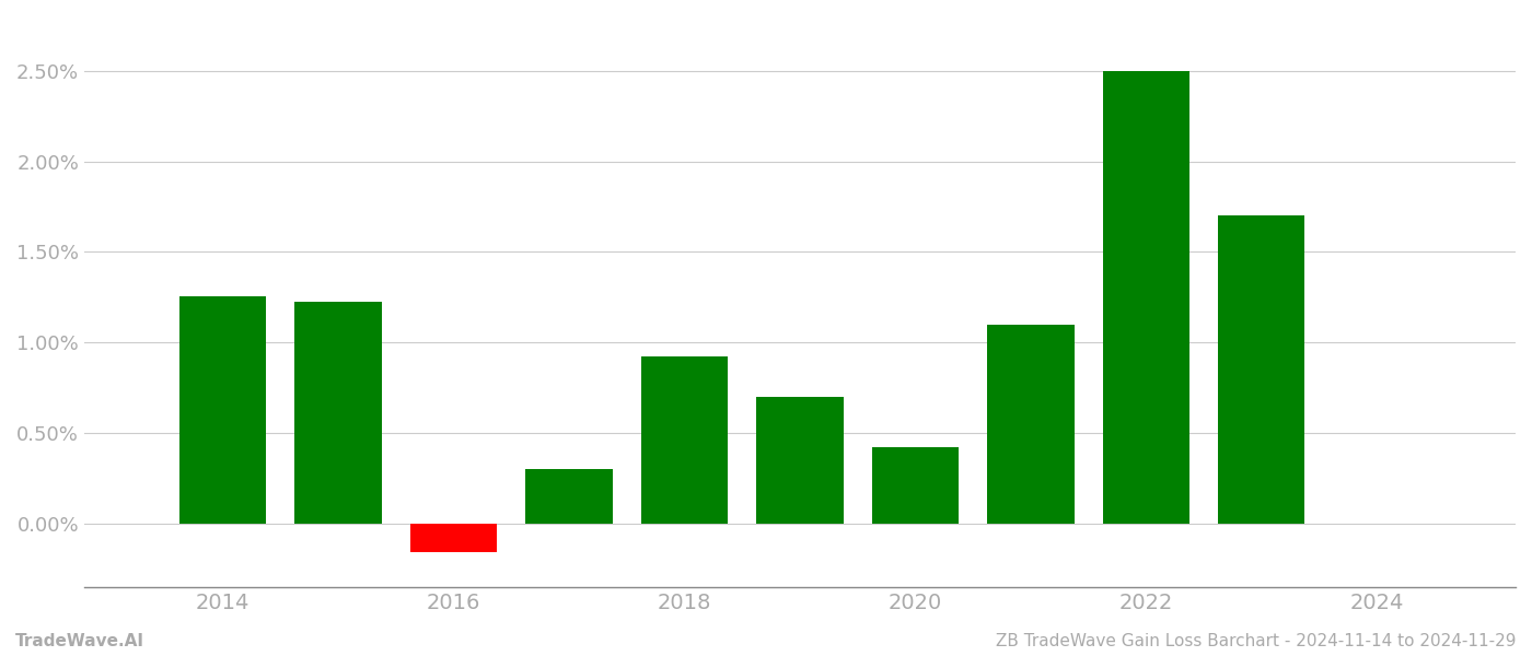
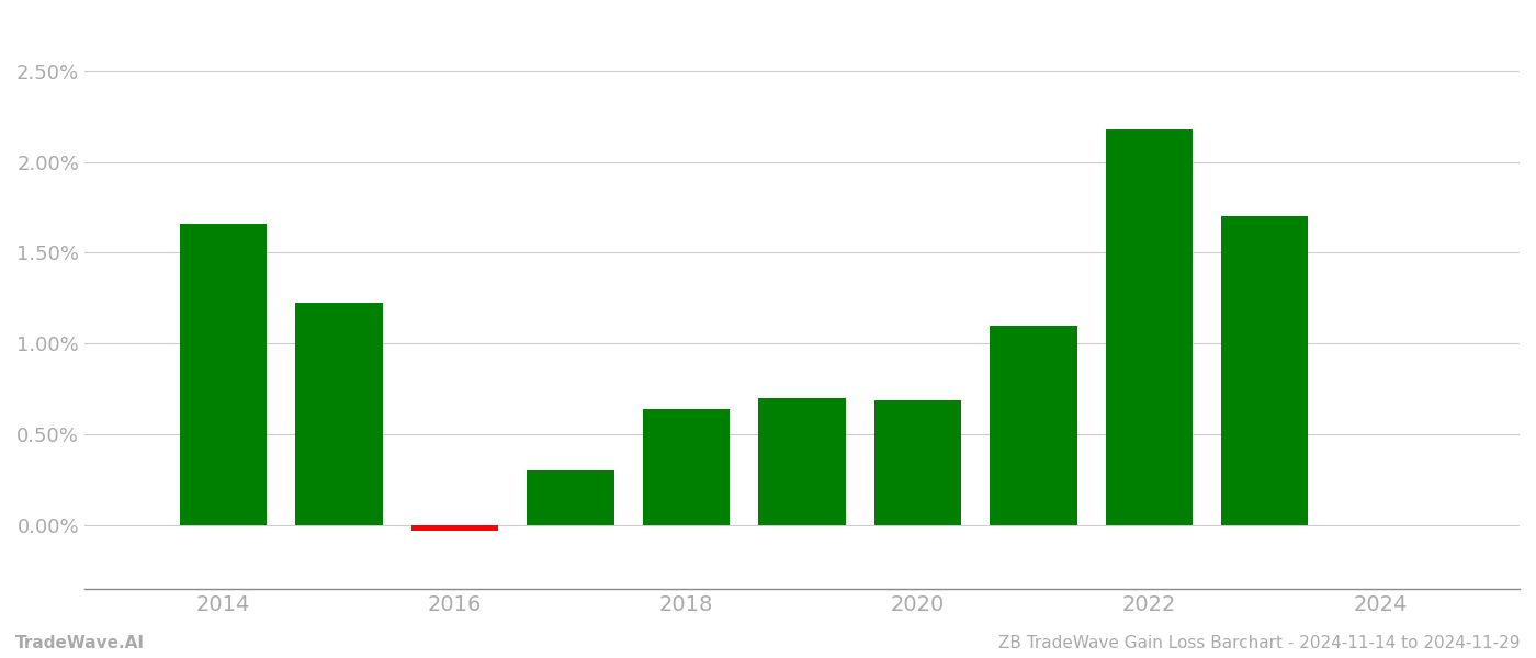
2014: 1.25% -> 1.66%
2016: -0.15% -> -0.03%
2018: 0.92% -> 0.64%
2020: 0.42% -> 0.69%
2022: 2.50% -> 2.18%
